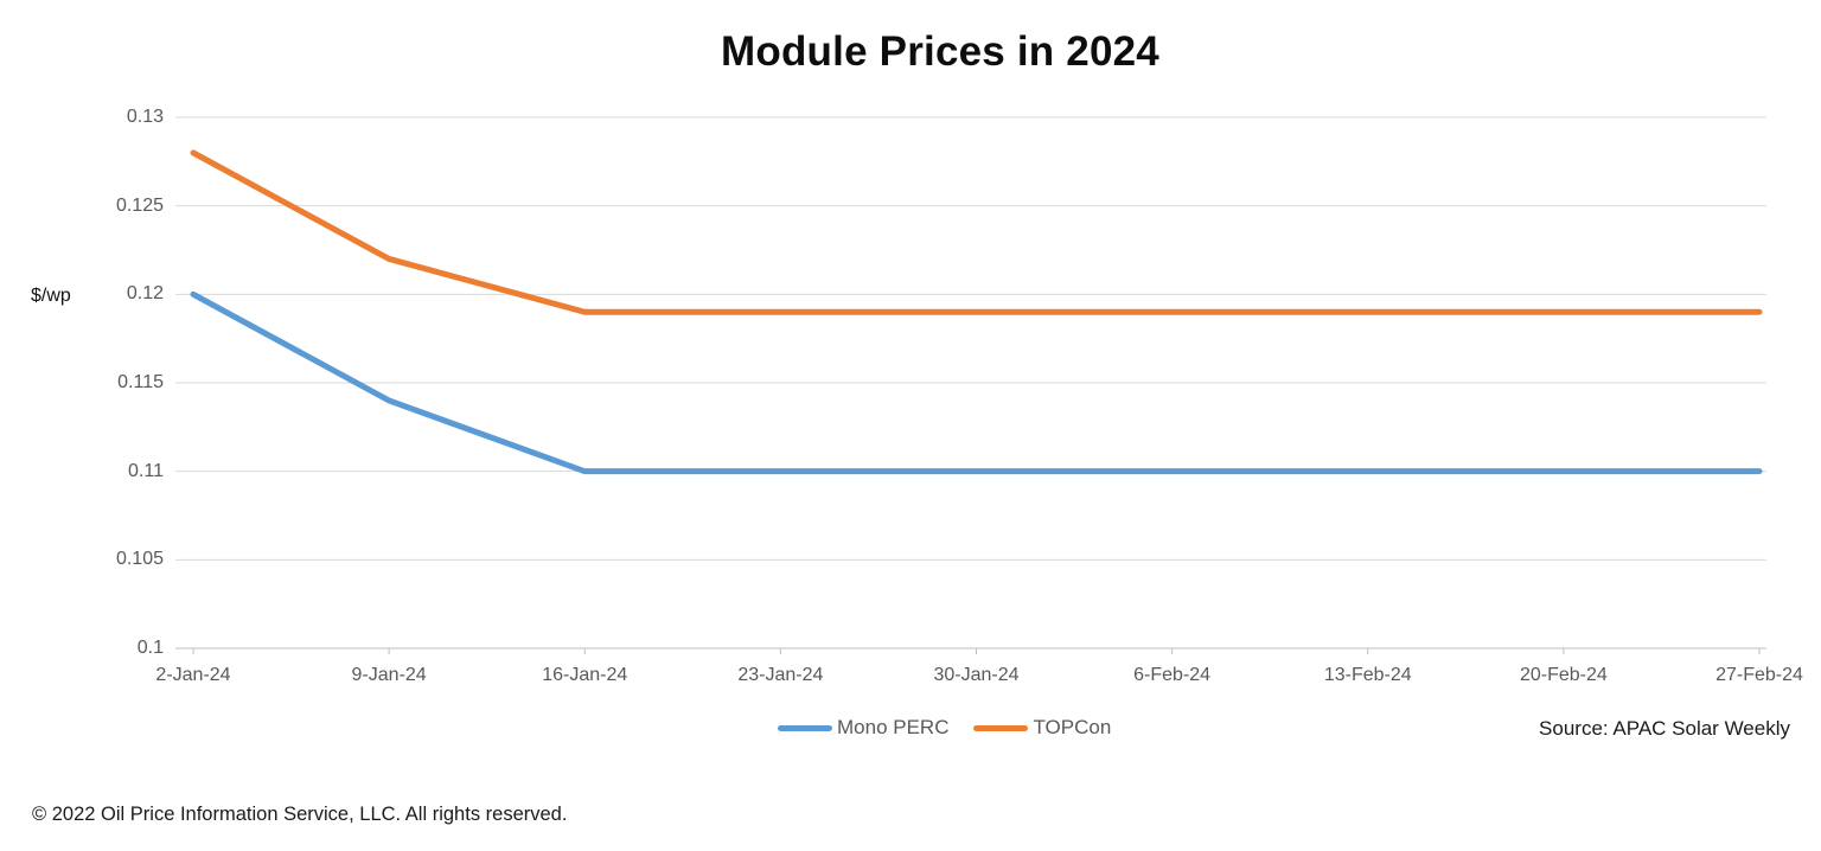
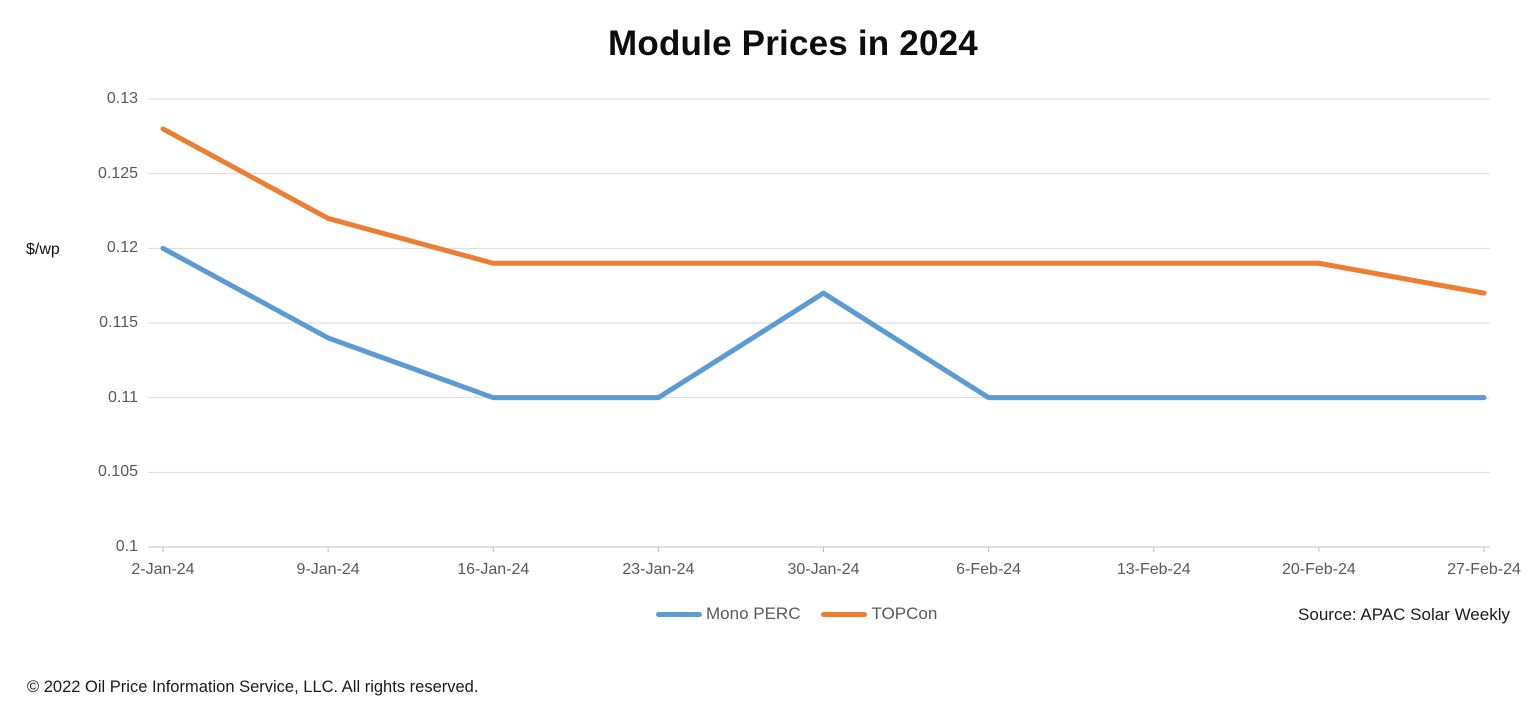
Mono PERC/30-Jan-24: 0.110 -> 0.117
TOPCon/27-Feb-24: 0.119 -> 0.117
